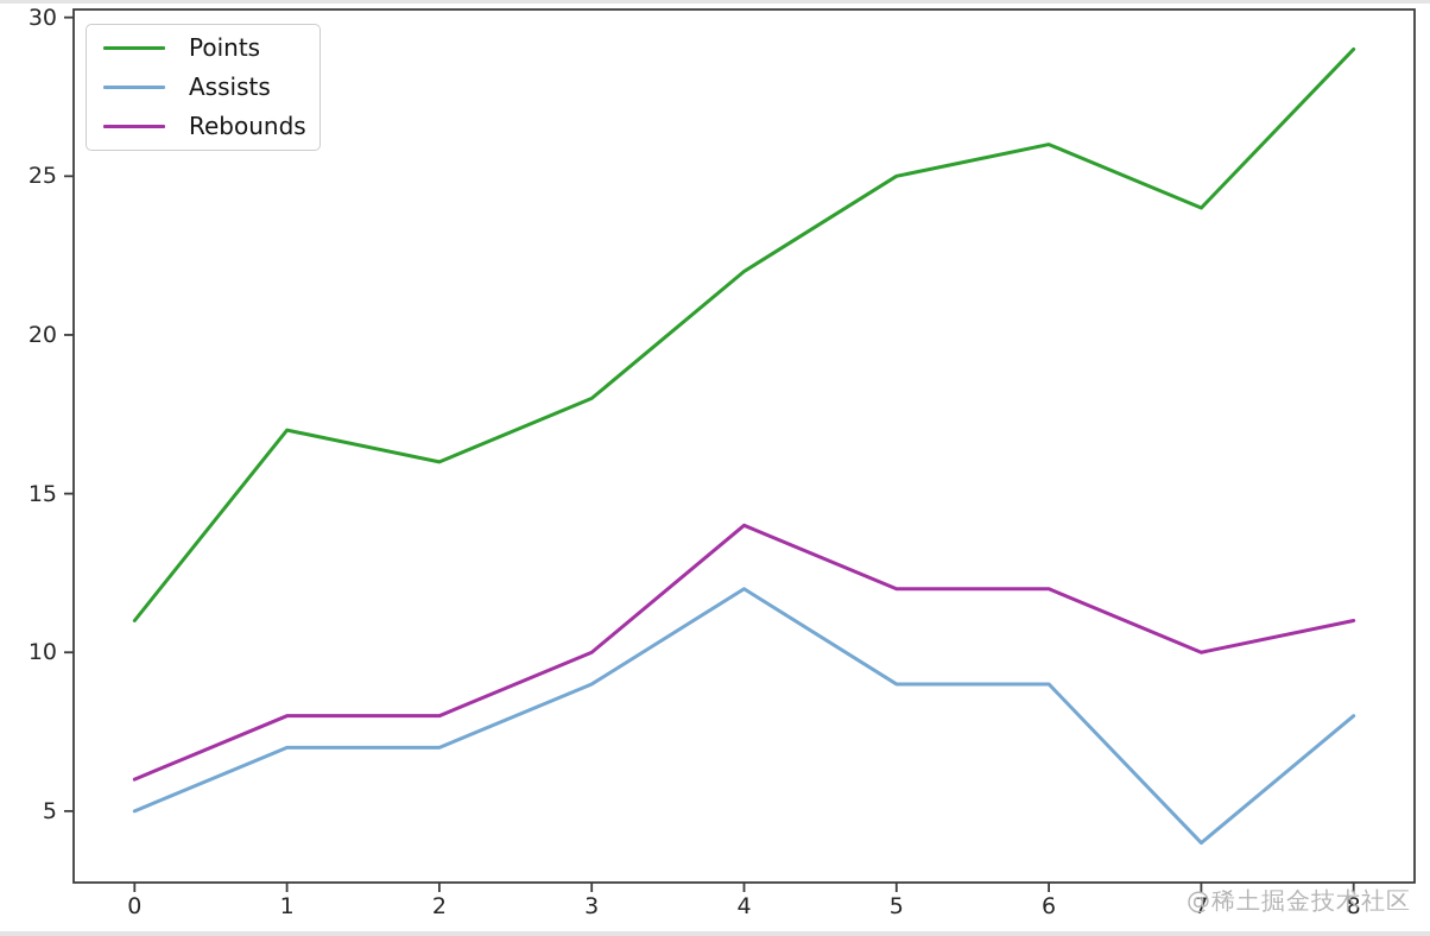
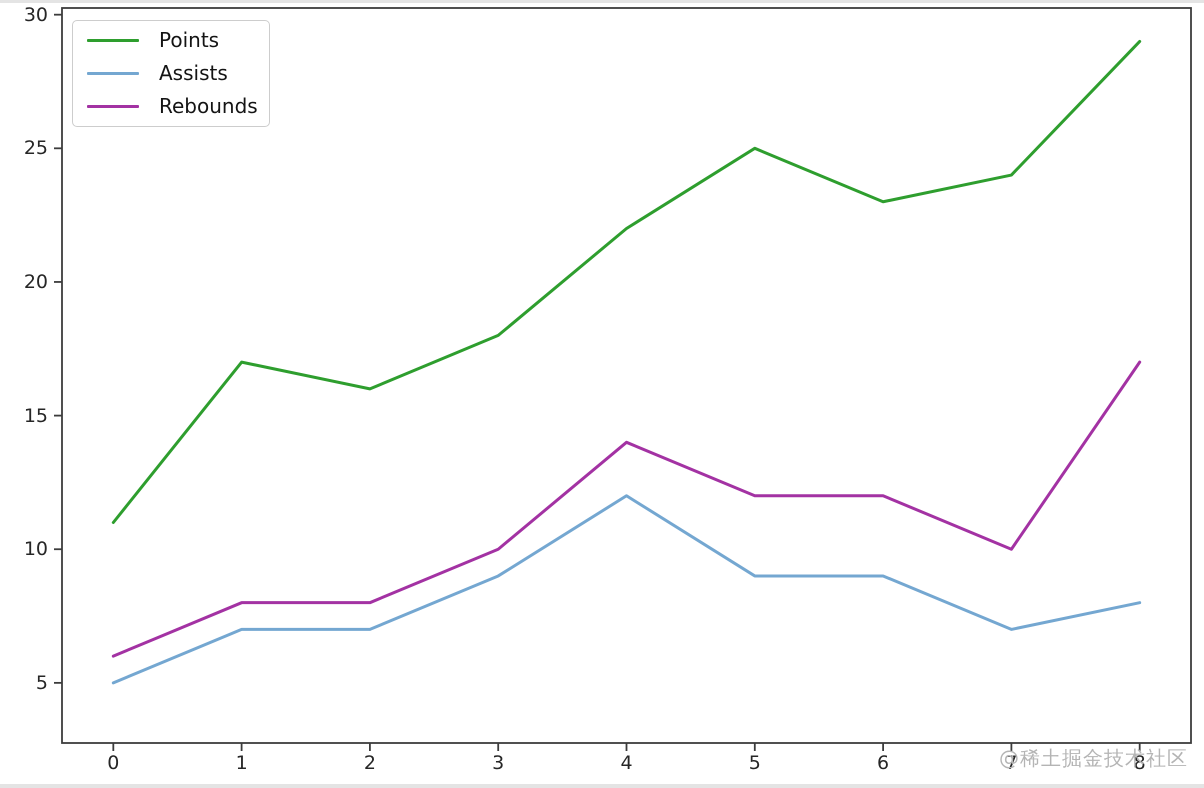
Points/6: 26 -> 23
Assists/7: 4 -> 7
Rebounds/8: 11 -> 17
